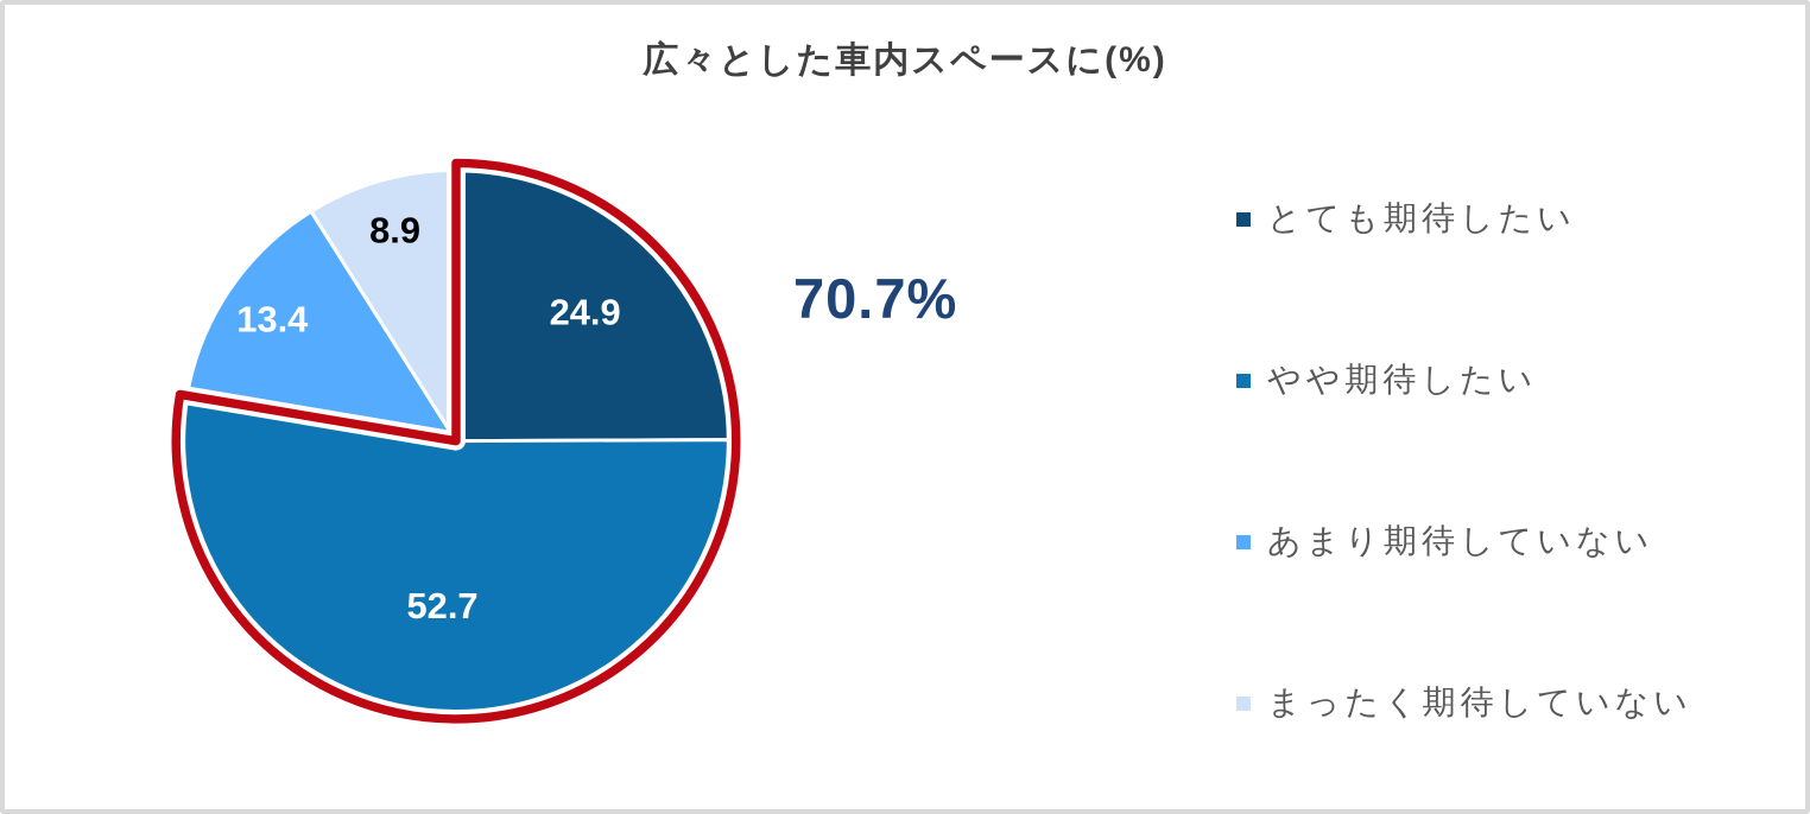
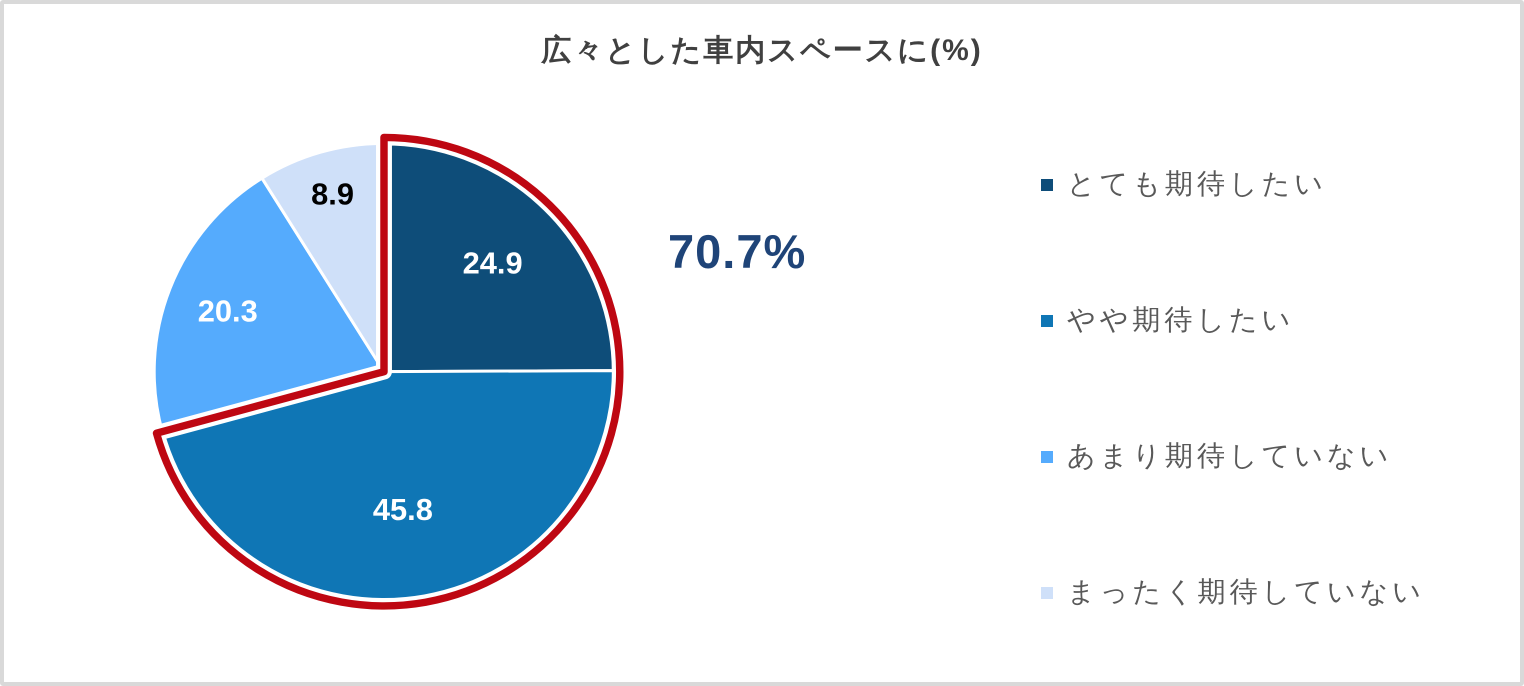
やや期待したい: 52.7 -> 45.8
あまり期待していない: 13.4 -> 20.3
